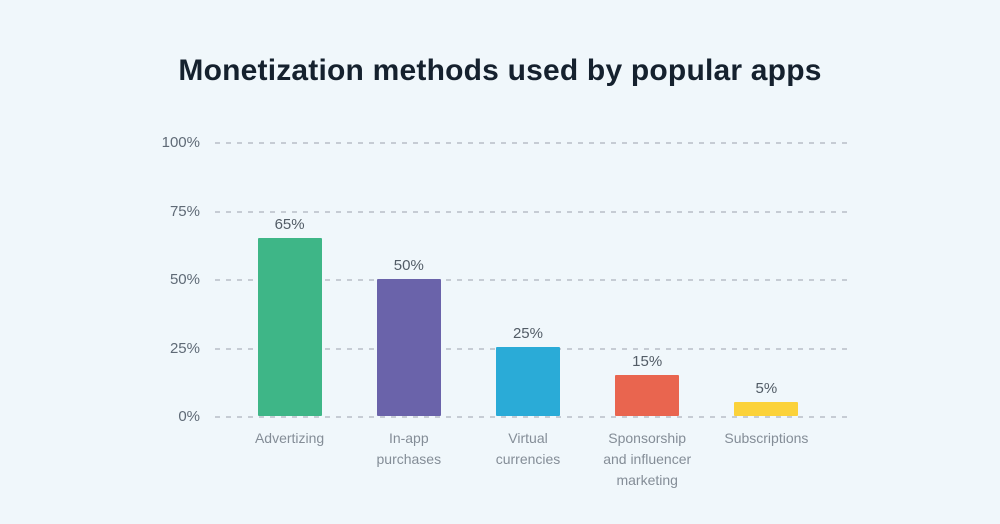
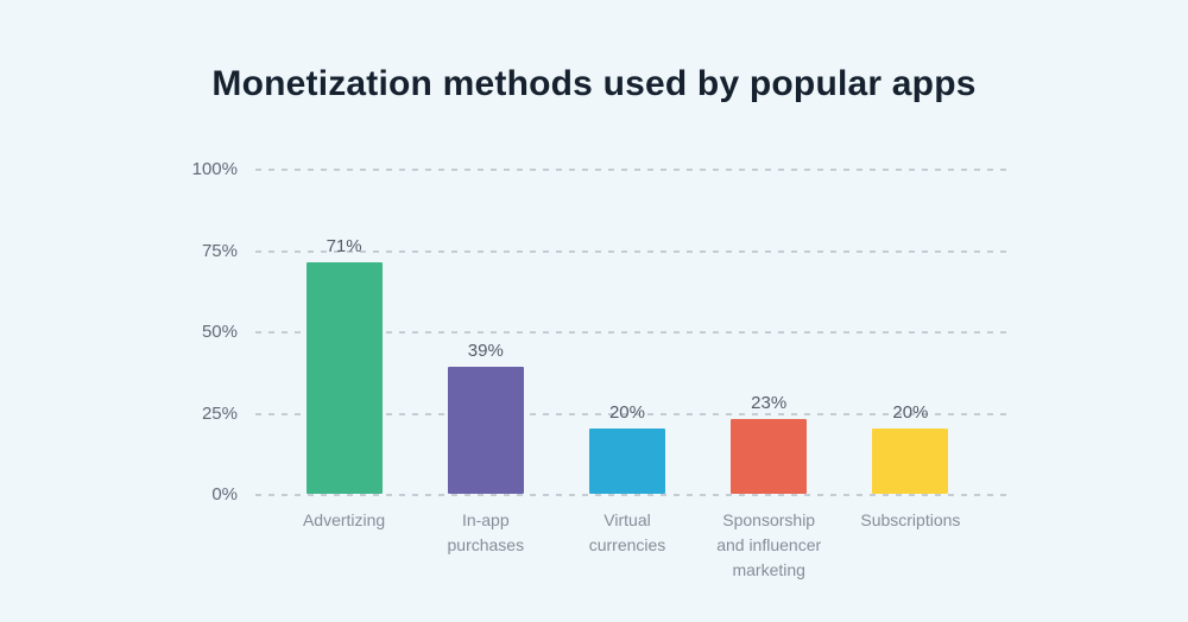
Advertizing: 65% -> 71%
In-app purchases: 50% -> 39%
Virtual currencies: 25% -> 20%
Sponsorship and influencer marketing: 15% -> 23%
Subscriptions: 5% -> 20%
